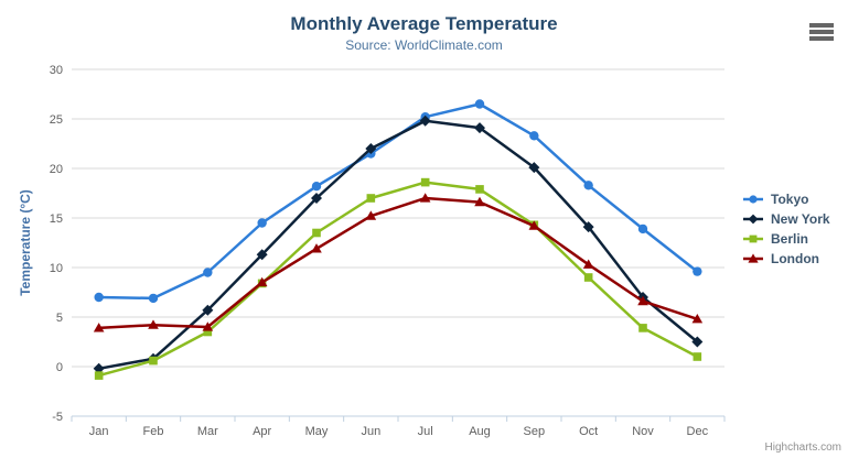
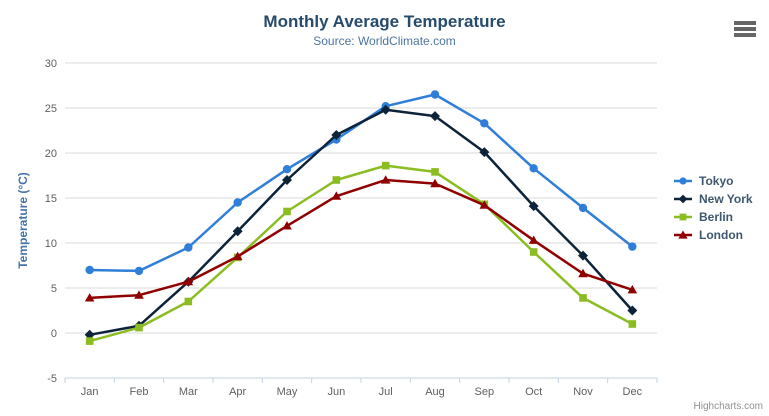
London/Mar: 4 -> 6
New York/Nov: 7 -> 9
